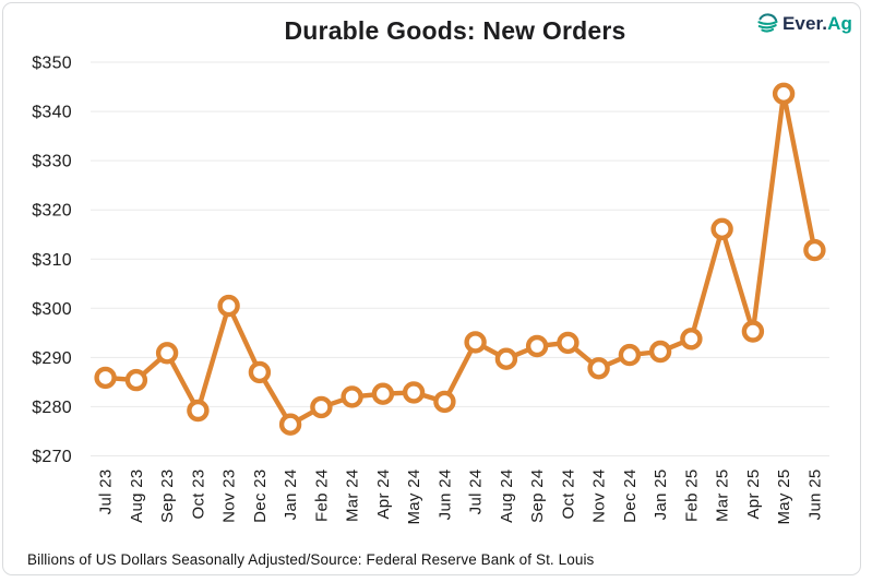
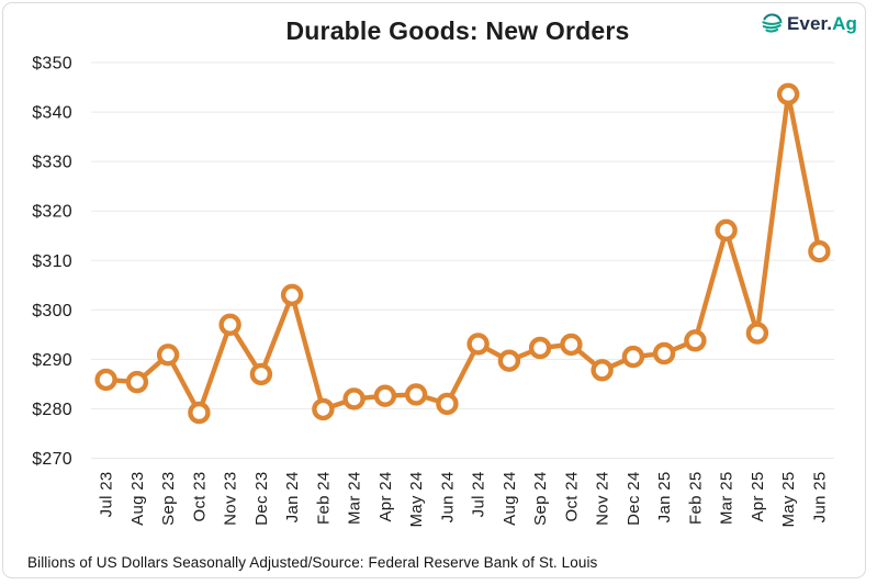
Nov 23: $300 -> $297
Jan 24: $276 -> $303
